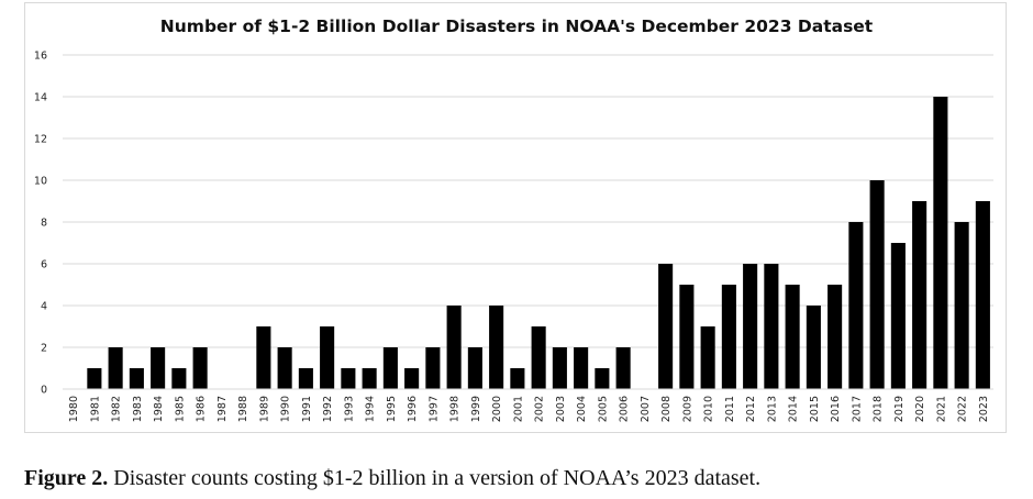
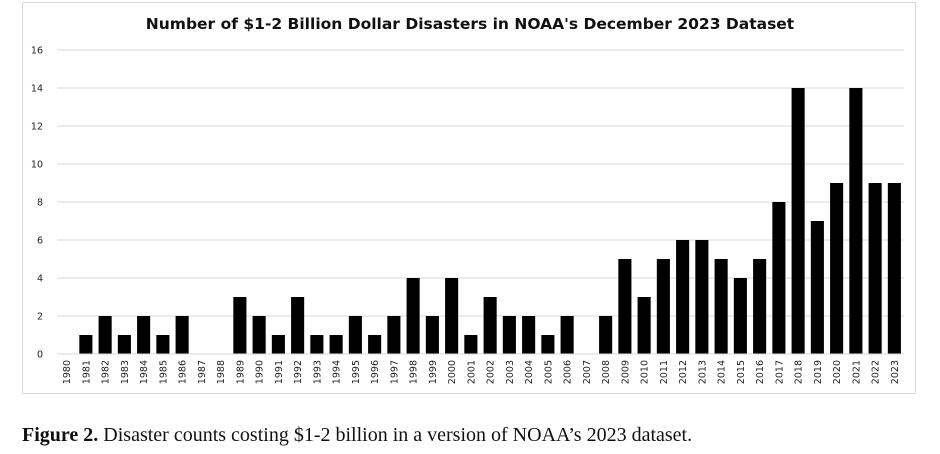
2008: 6 -> 2
2018: 10 -> 14
2022: 8 -> 9
